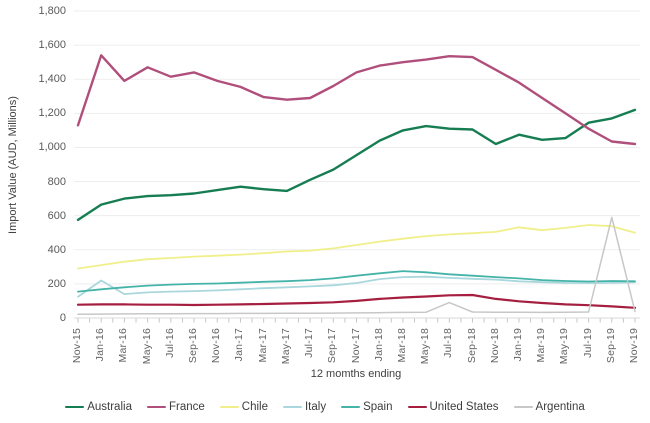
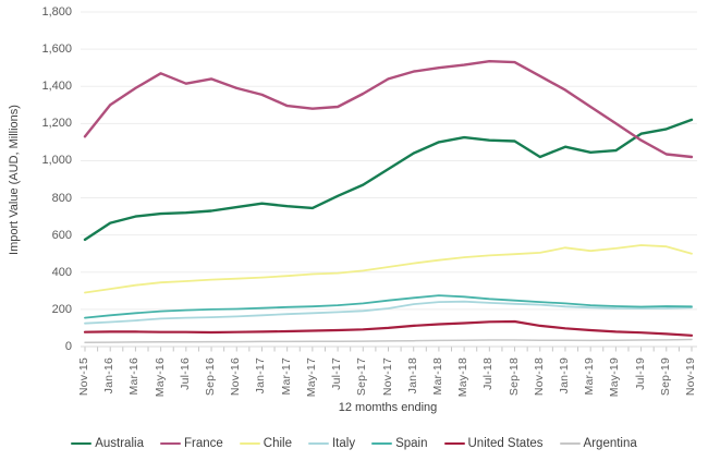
France/Jan-16: 1540 -> 1300
Italy/Jan-16: 220 -> 130
Argentina/Jul-18: 90 -> 40
Argentina/Sep-19: 590 -> 40
